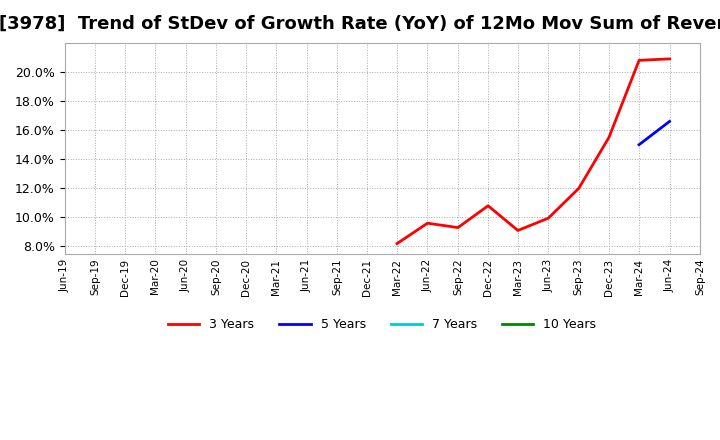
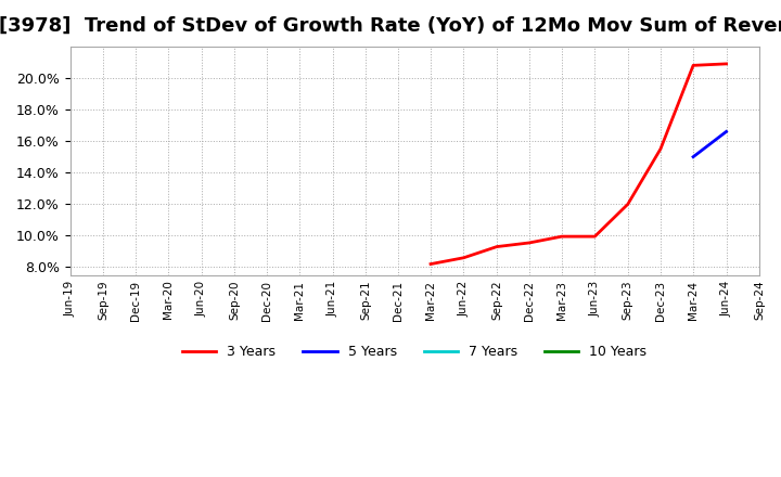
Jun-22: 9.6% -> 8.6%
Dec-22: 10.8% -> 9.6%
Mar-23: 9.1% -> 10.0%
